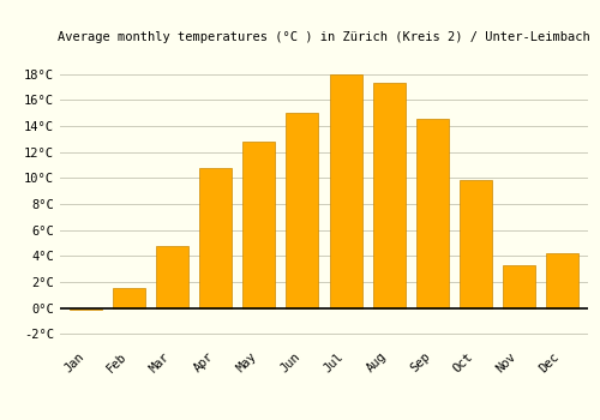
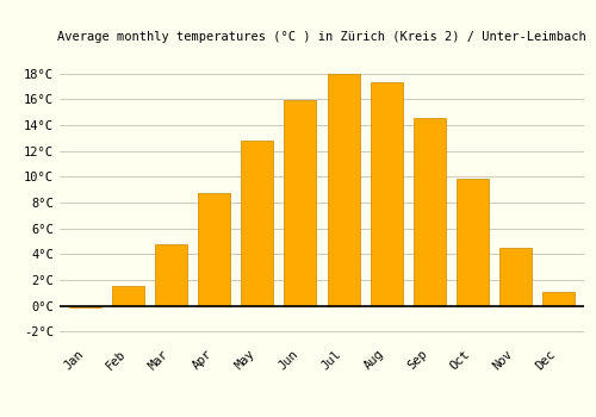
Apr: 10.8°C -> 8.7°C
Jun: 15.0°C -> 15.9°C
Nov: 3.3°C -> 4.5°C
Dec: 4.2°C -> 1.1°C
